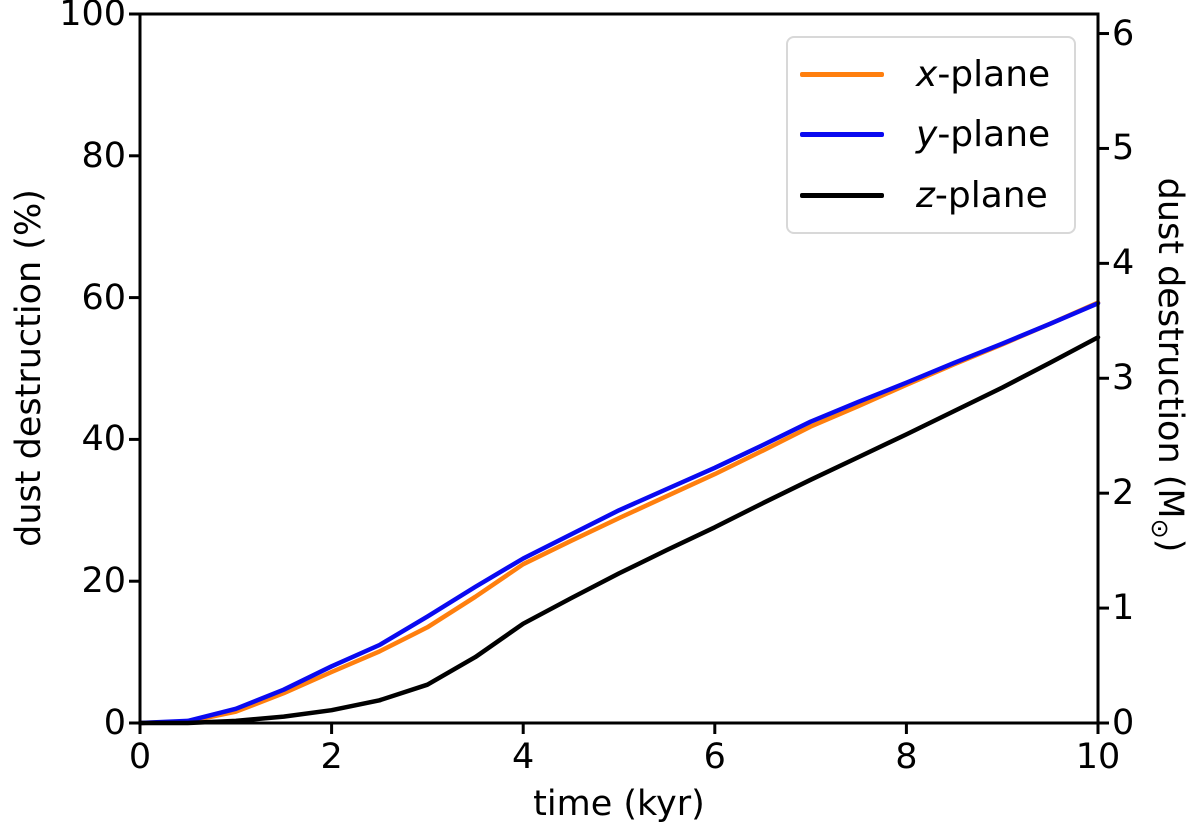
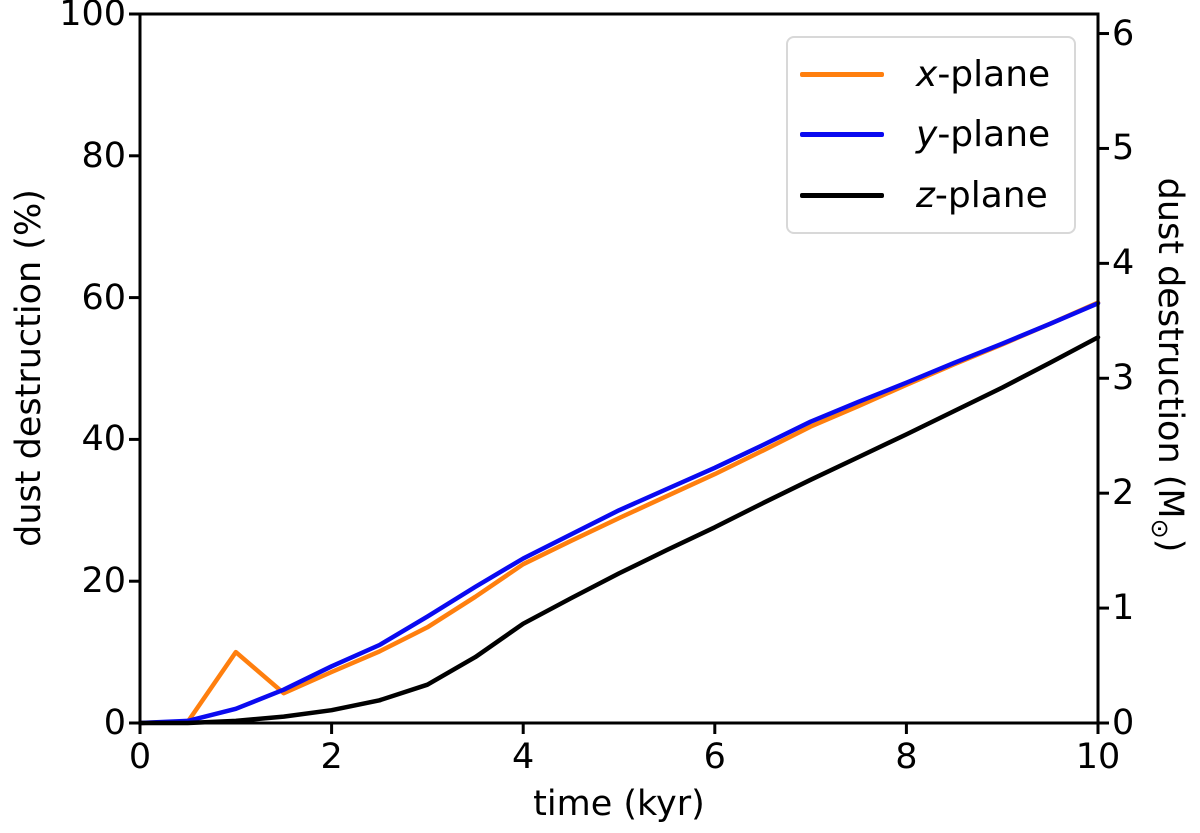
x-plane/1: 2 -> 10
